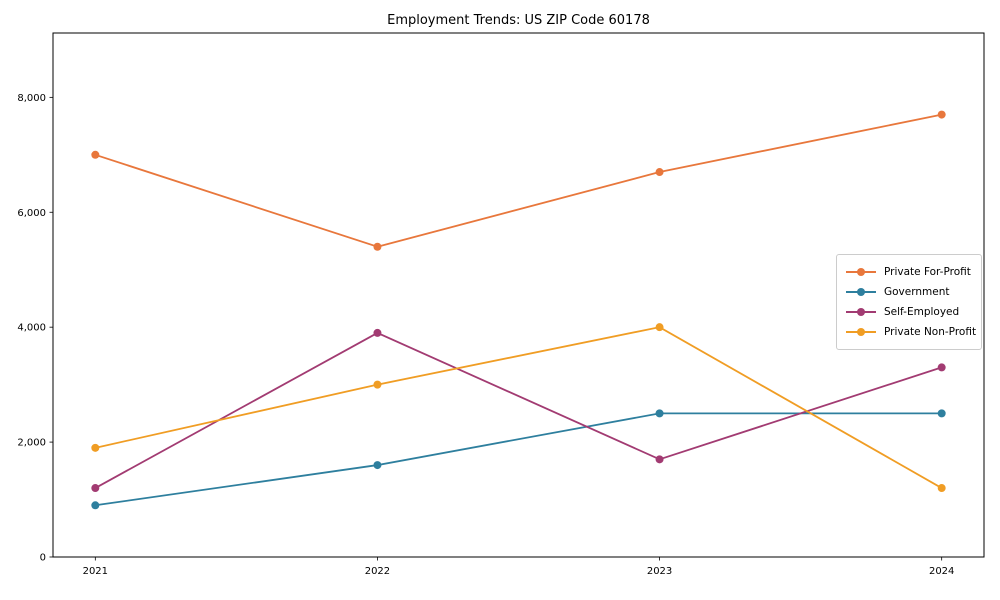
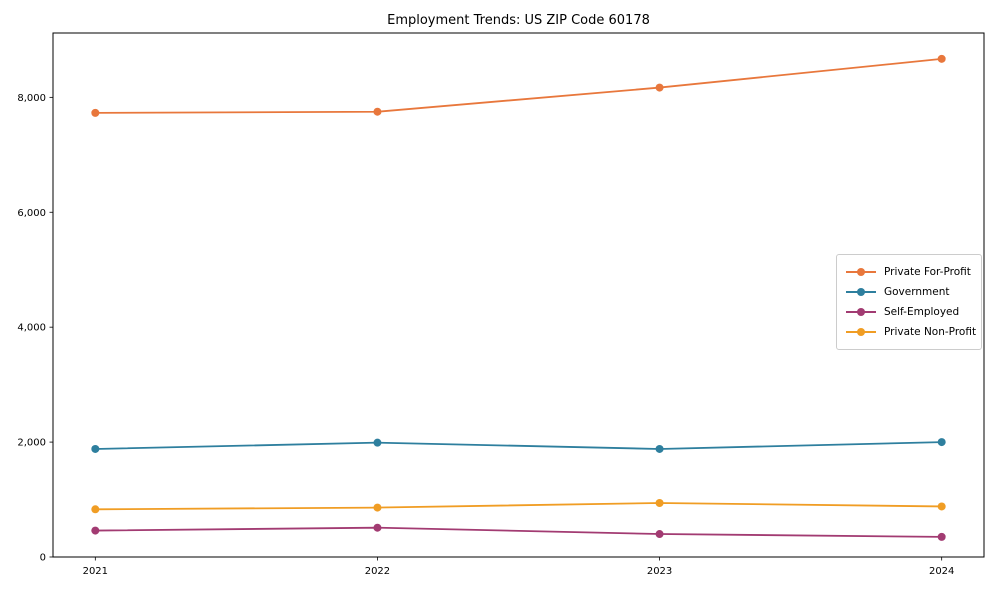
Private For-Profit/2021: 7000 -> 7700
Government/2021: 900 -> 1900
Self-Employed/2021: 1200 -> 500
Private Non-Profit/2021: 1900 -> 800
Private For-Profit/2022: 5400 -> 7800
Government/2022: 1600 -> 2000
Self-Employed/2022: 3900 -> 500
Private Non-Profit/2022: 3000 -> 900
Private For-Profit/2023: 6700 -> 8200
Government/2023: 2500 -> 1900
Self-Employed/2023: 1700 -> 400
Private Non-Profit/2023: 4000 -> 900
Private For-Profit/2024: 7700 -> 8700
Government/2024: 2500 -> 2000
Self-Employed/2024: 3300 -> 400
Private Non-Profit/2024: 1200 -> 900
